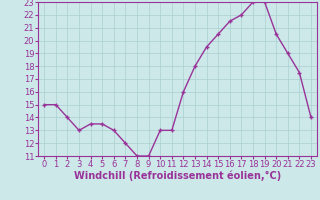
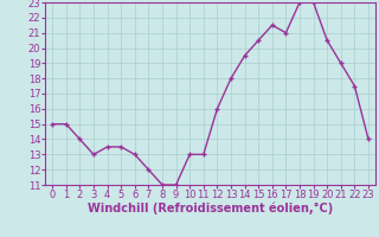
17: 22.0 -> 21.0
